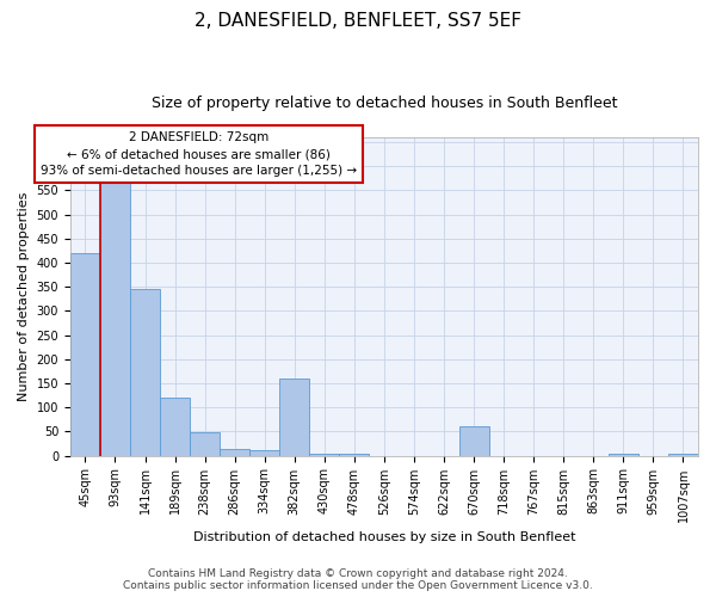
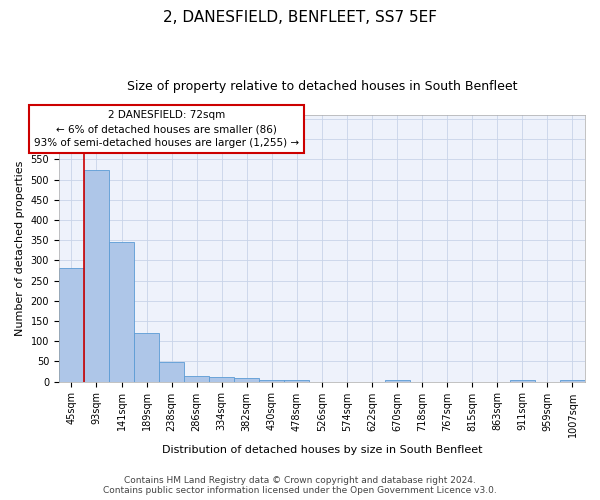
45sqm: 420 -> 280
93sqm: 565 -> 525
382sqm: 160 -> 8
670sqm: 60 -> 5
